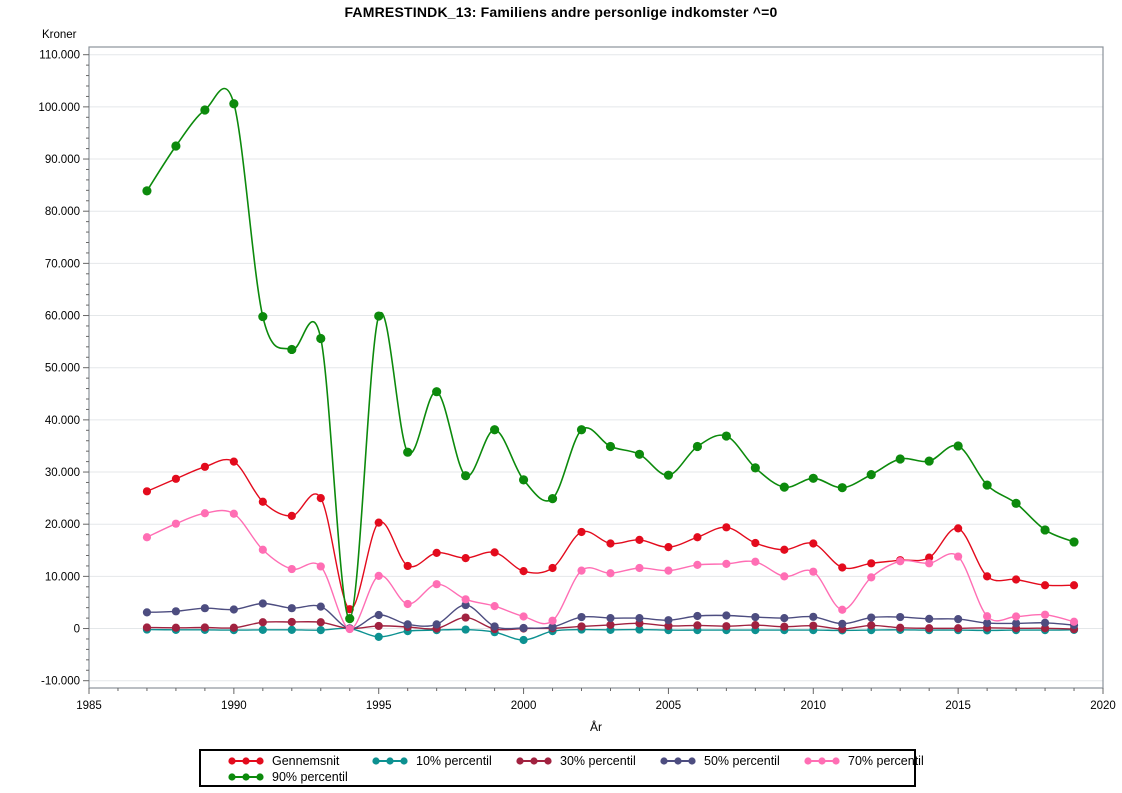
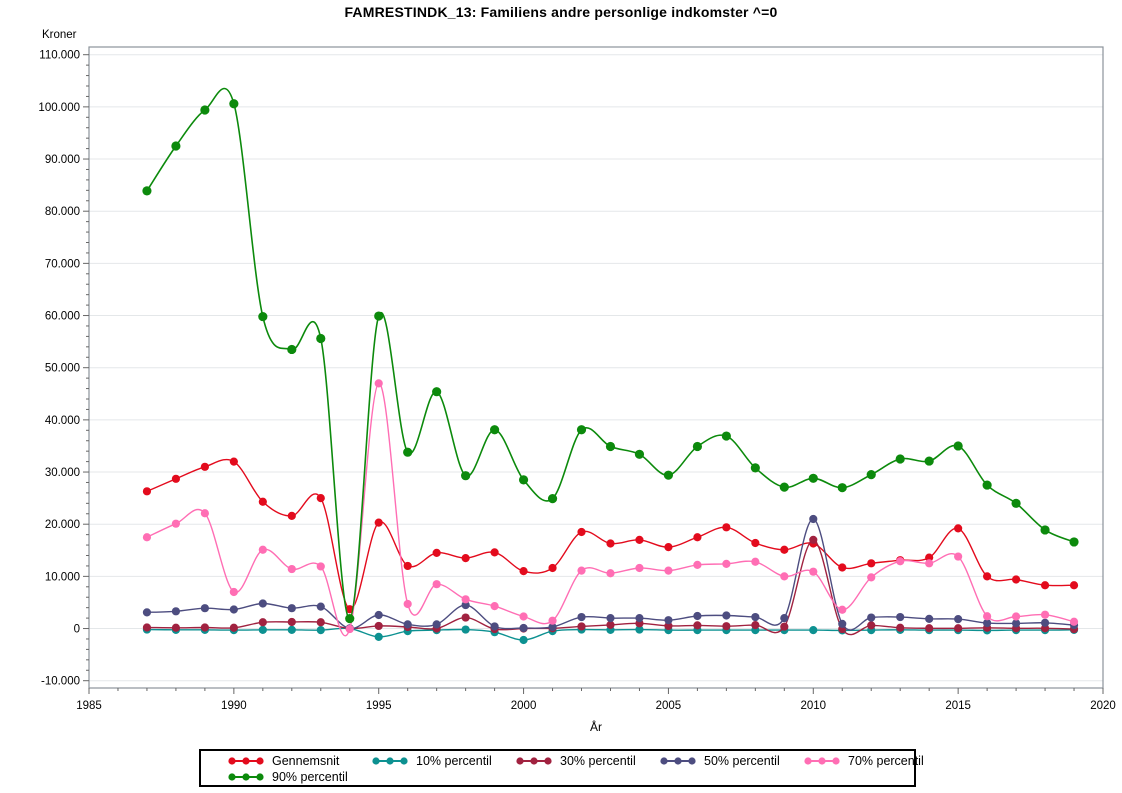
70% percentil/1990: 22000 -> 7000
70% percentil/1995: 10000 -> 47000
30% percentil/2010: 1000 -> 17000
50% percentil/2010: 2000 -> 21000
